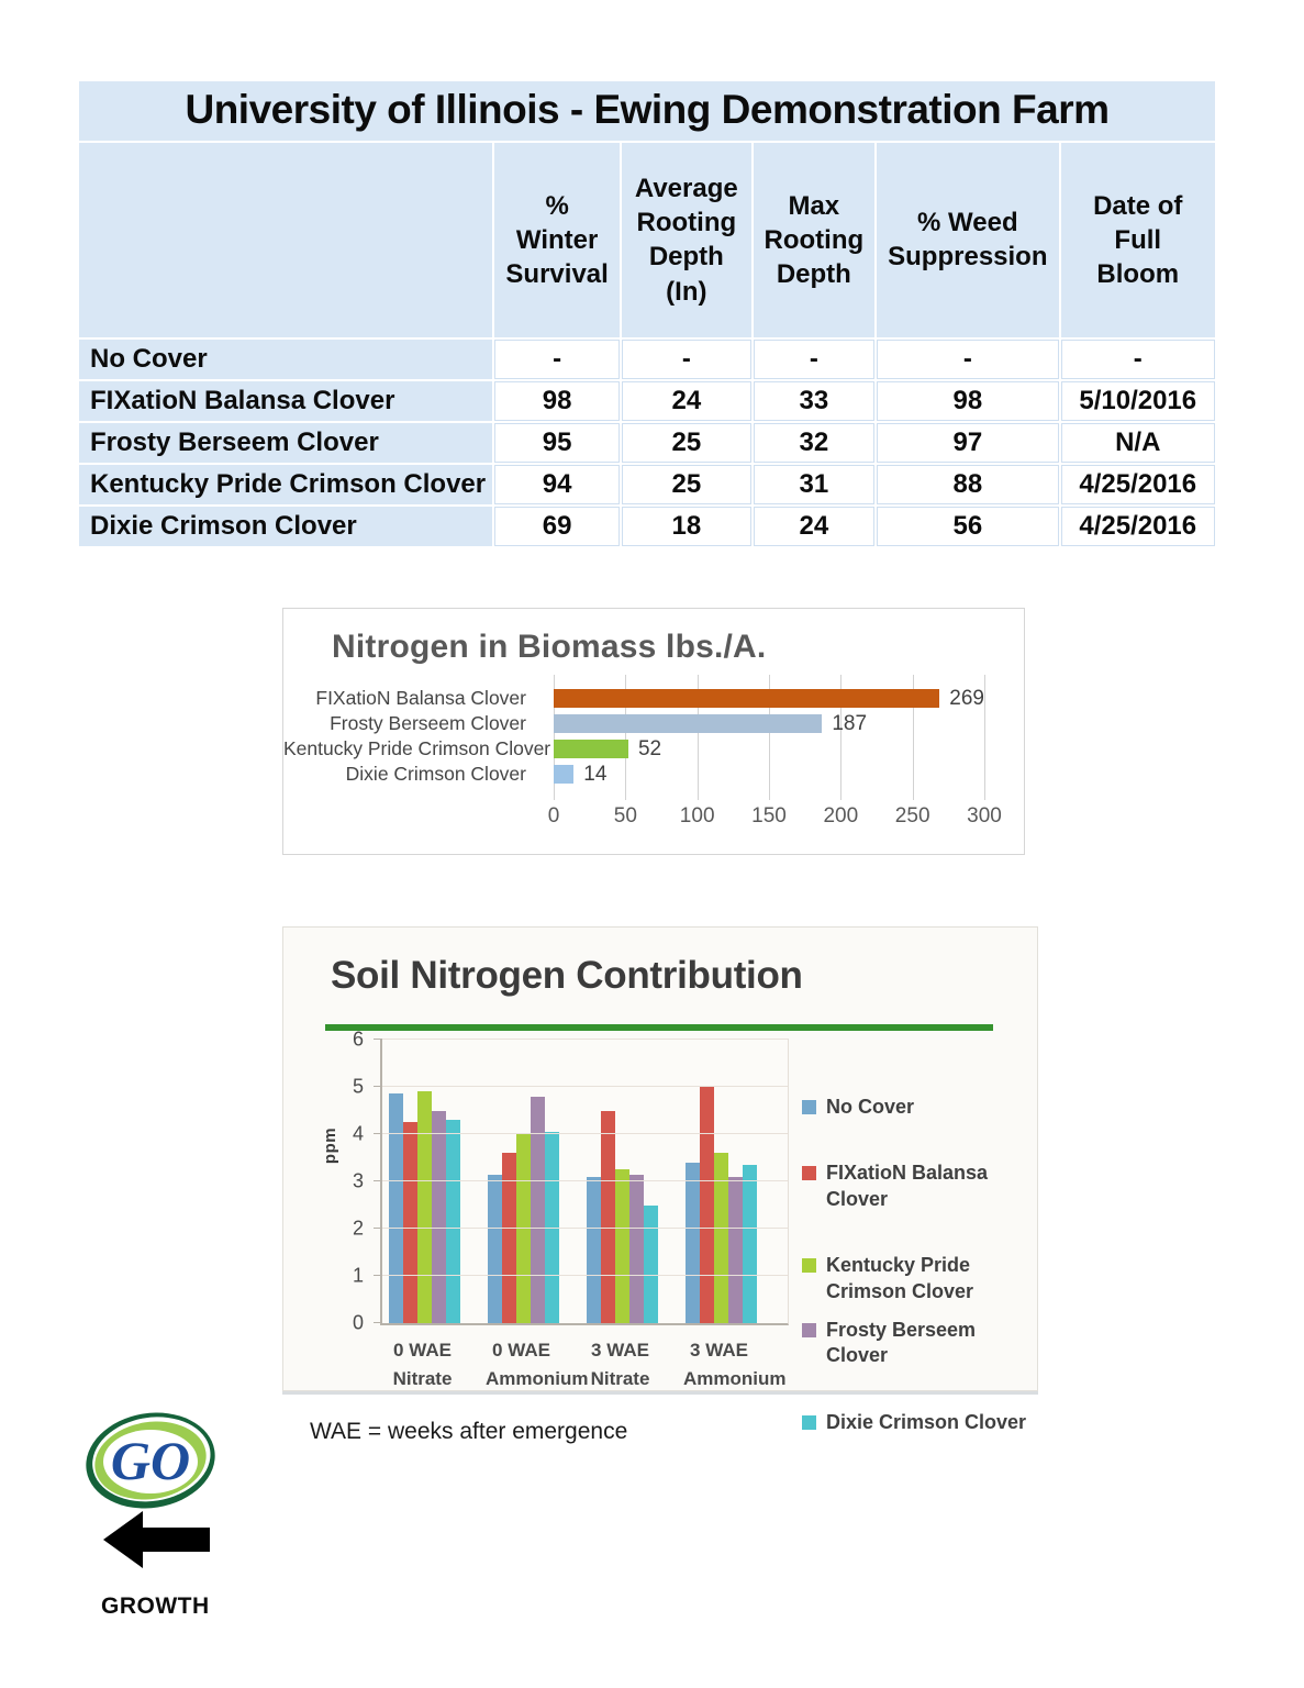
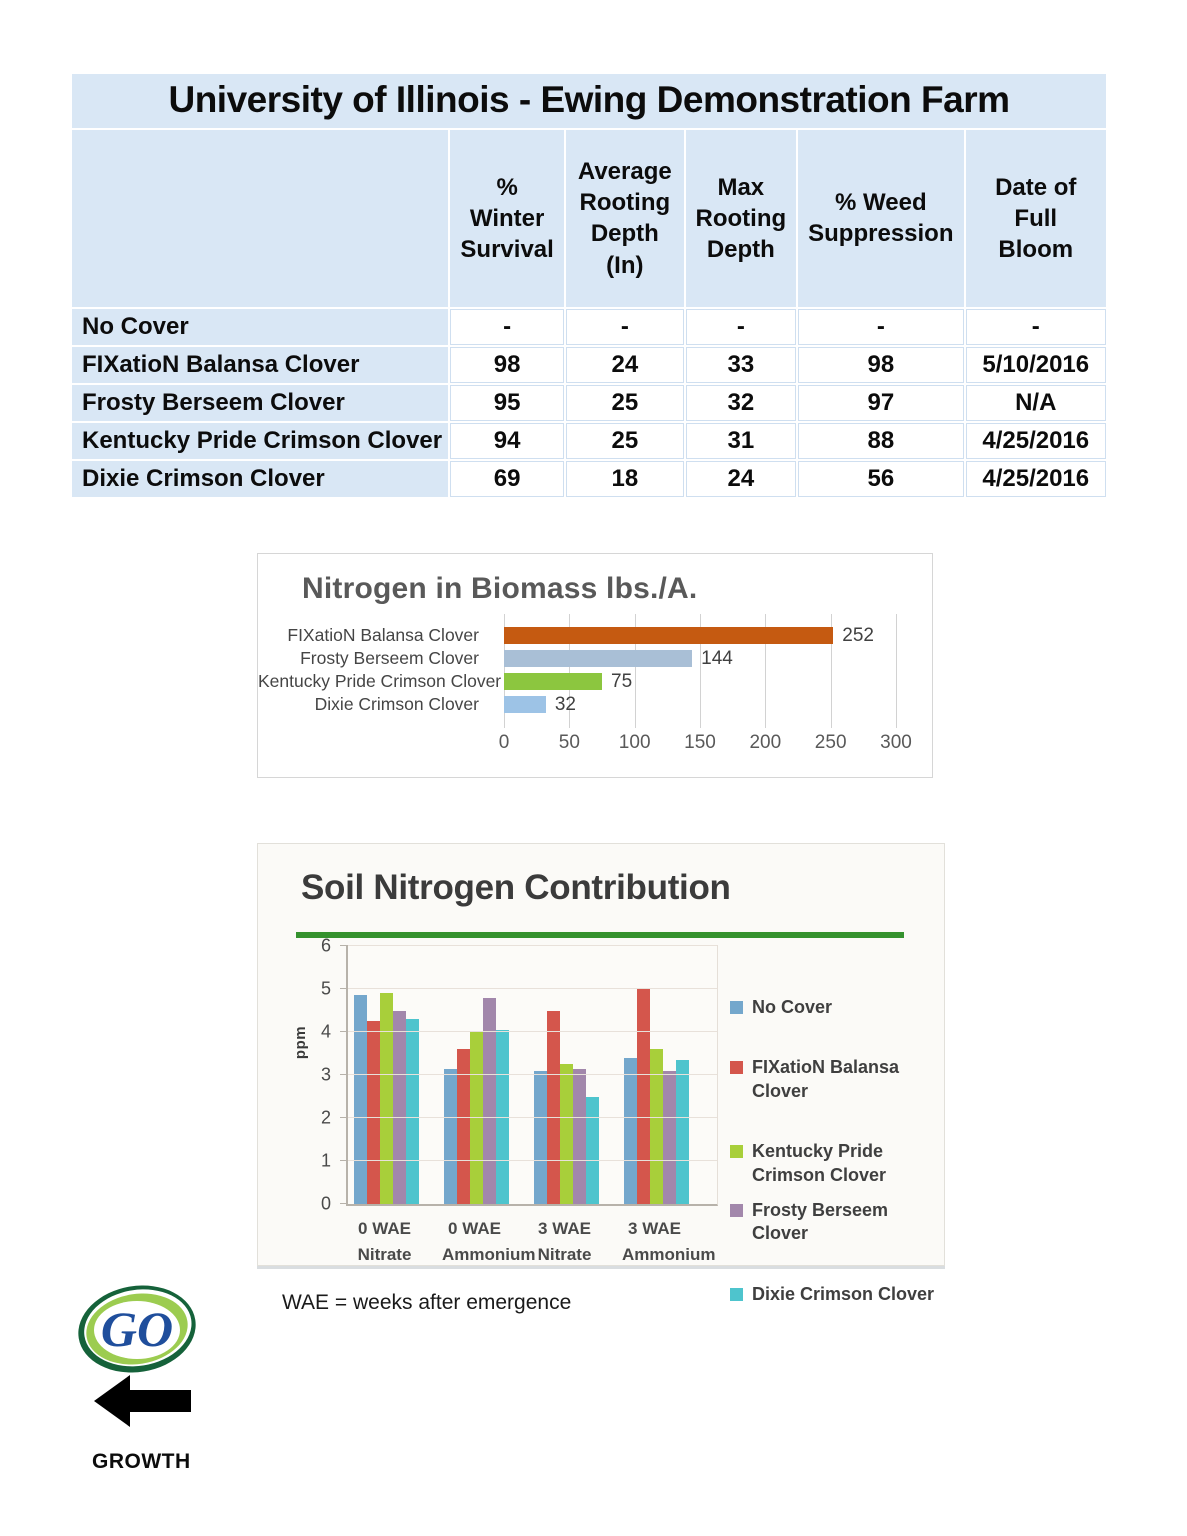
Nitrogen in Biomass lbs./A./FIXatioN Balansa Clover: 269 -> 252
Nitrogen in Biomass lbs./A./Frosty Berseem Clover: 187 -> 144
Nitrogen in Biomass lbs./A./Kentucky Pride Crimson Clover: 52 -> 75
Nitrogen in Biomass lbs./A./Dixie Crimson Clover: 14 -> 32
